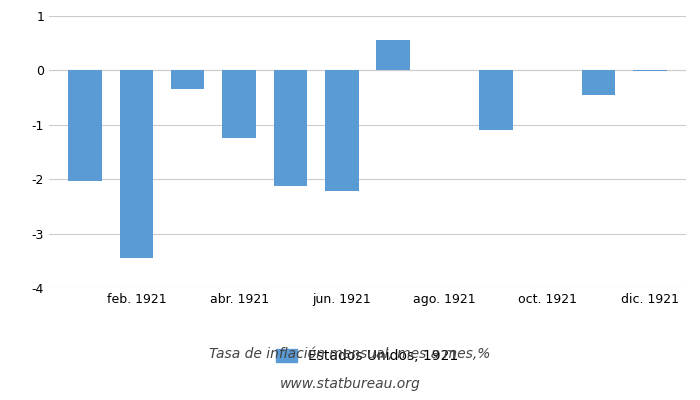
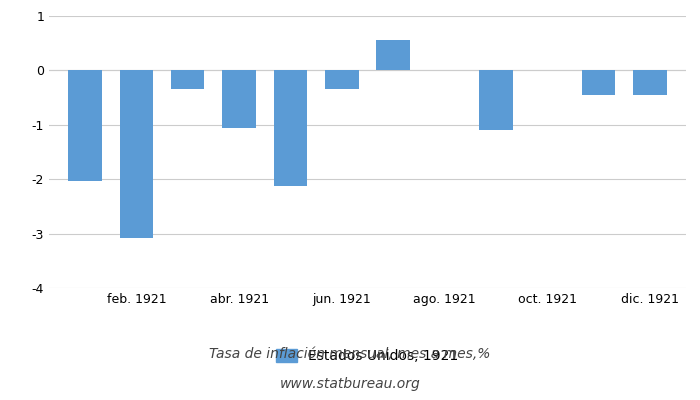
feb. 1921: -3.44 -> -3.09
abr. 1921: -1.24 -> -1.06
jun. 1921: -2.22 -> -0.35
dic. 1921: -0.02 -> -0.46
